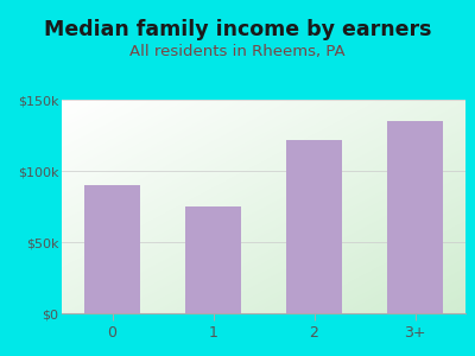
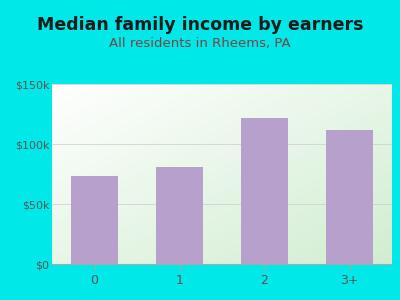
0: $90k -> $73k
1: $75k -> $81k
3+: $135k -> $112k
